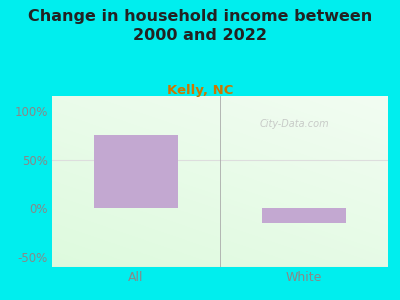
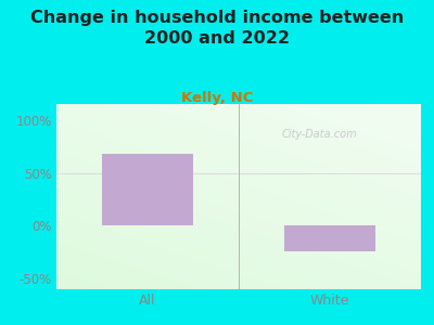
All: 75% -> 68%
White: -15% -> -24%
